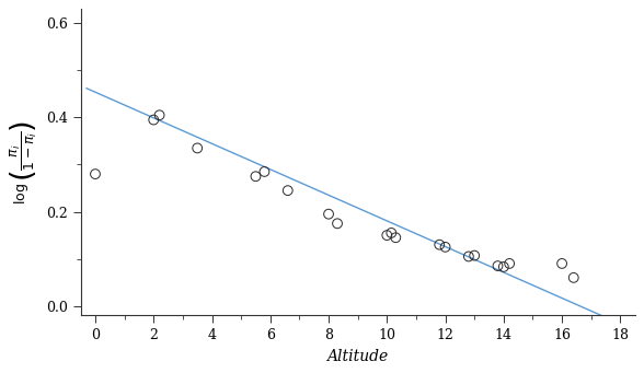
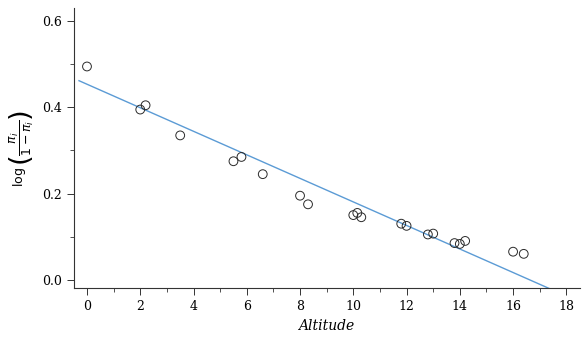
0: 0.280 -> 0.495
16: 0.090 -> 0.065
